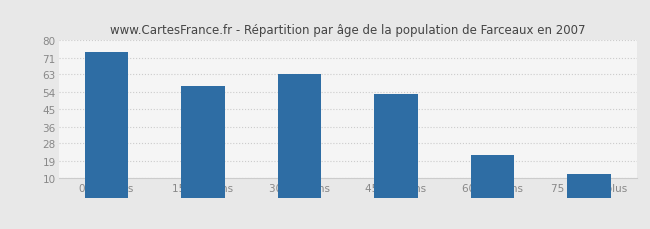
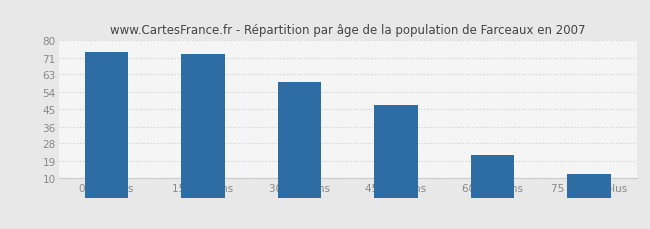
15 à 29 ans: 57 -> 73
30 à 44 ans: 63 -> 59
45 à 59 ans: 53 -> 47
